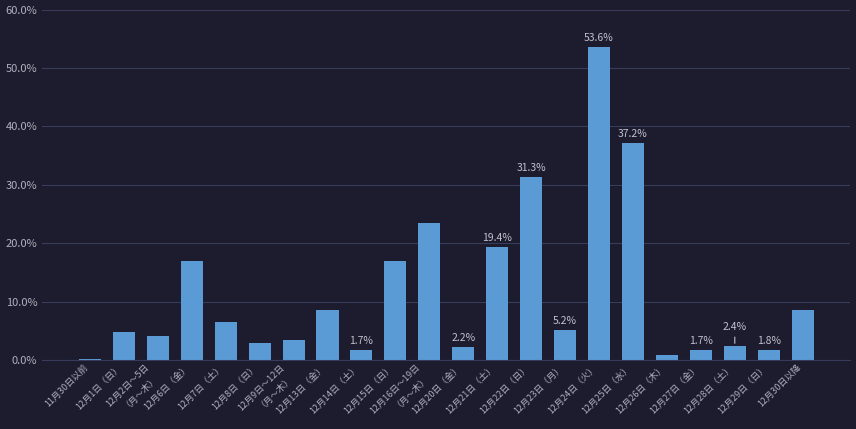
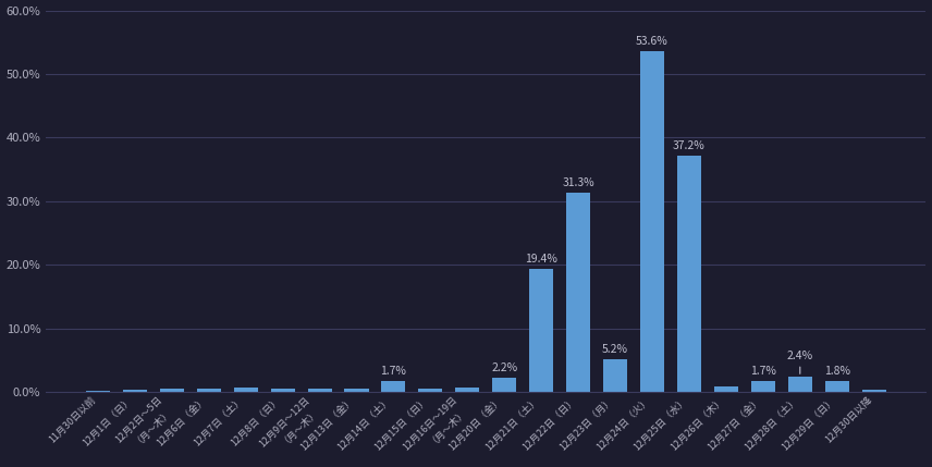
12月1日（日）: 4.8% -> 0.3%
12月2日〜5日 （月〜木）: 4.2% -> 0.5%
12月6日（金）: 17.0% -> 0.6%
12月7日（土）: 6.6% -> 0.7%
12月8日（日）: 3.0% -> 0.5%
12月9日〜12日 （月〜木）: 3.4% -> 0.6%
12月13日（金）: 8.6% -> 0.6%
12月15日（日）: 17.0% -> 0.6%
12月16日〜19日 （月〜木）: 23.4% -> 0.7%
12月30日以降: 8.6% -> 0.3%
